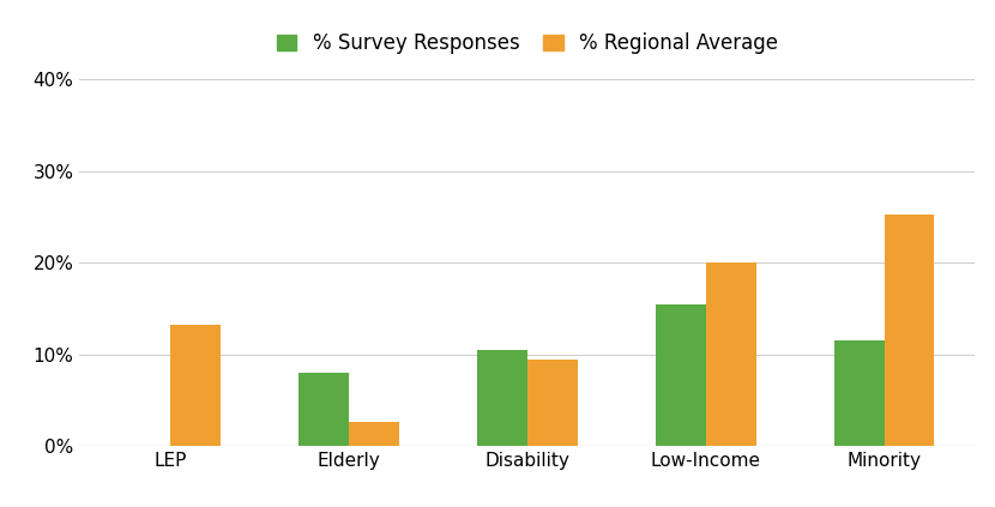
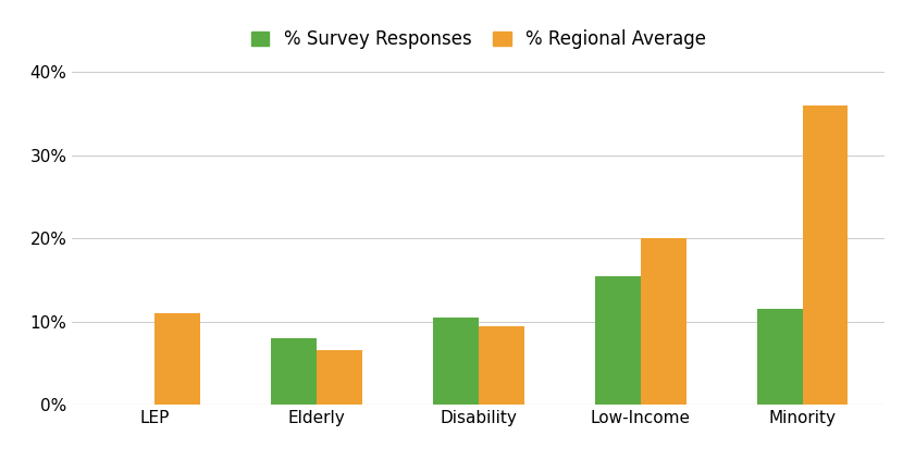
% Regional Average/LEP: 13.2% -> 11.0%
% Regional Average/Elderly: 2.6% -> 6.5%
% Regional Average/Minority: 25.2% -> 36.0%
